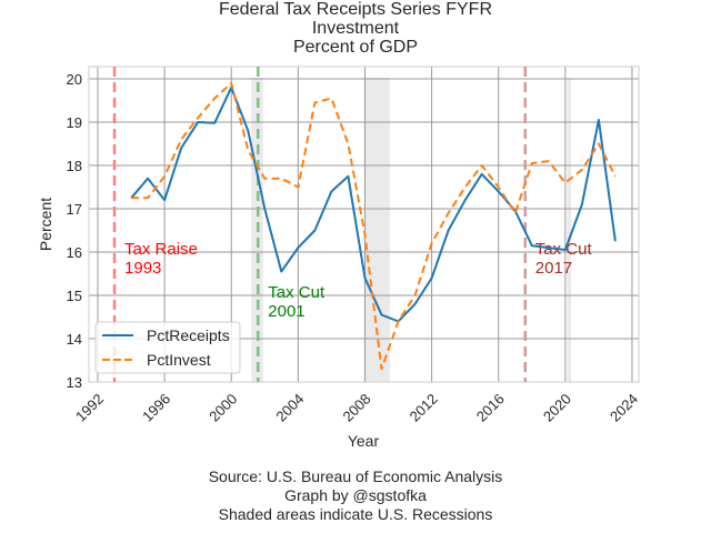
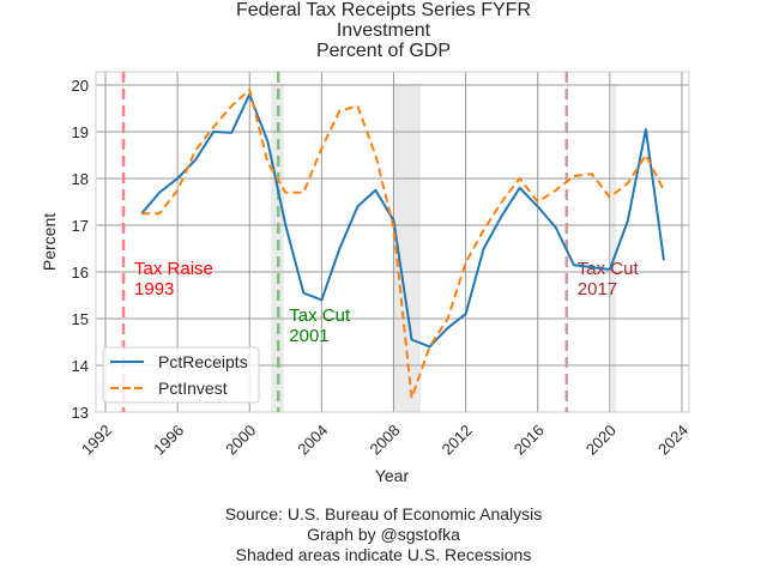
PctReceipts/1996: 17.2 -> 18.0
PctReceipts/2004: 16.1 -> 15.4
PctInvest/2004: 17.5 -> 18.6
PctReceipts/2008: 15.4 -> 17.1
PctInvest/2008: 16.4 -> 16.9
PctReceipts/2012: 15.4 -> 15.1
PctInvest/2017: 16.9 -> 17.8
